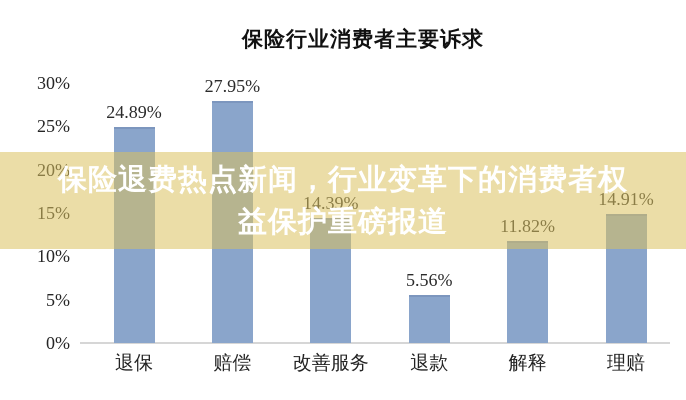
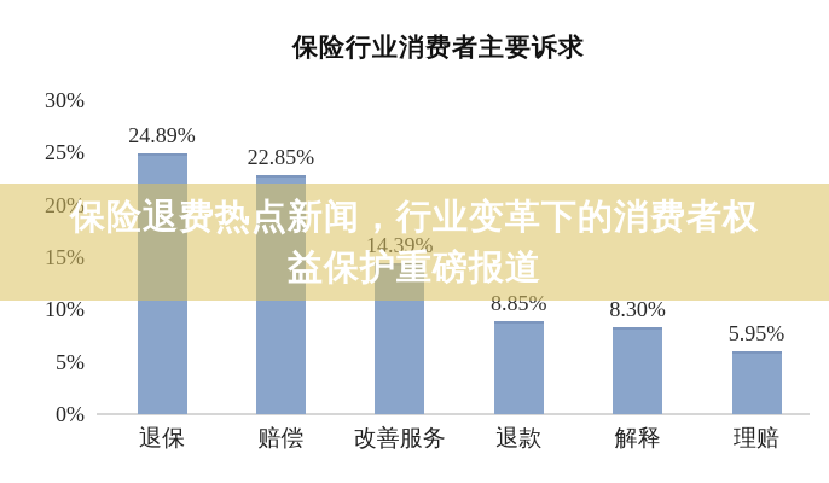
赔偿: 27.95% -> 22.85%
退款: 5.56% -> 8.85%
解释: 11.82% -> 8.30%
理赔: 14.91% -> 5.95%
